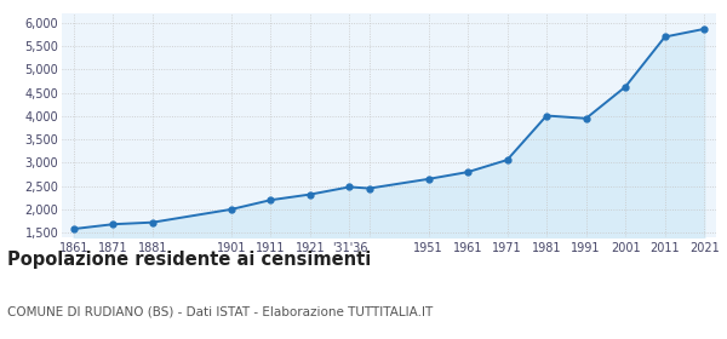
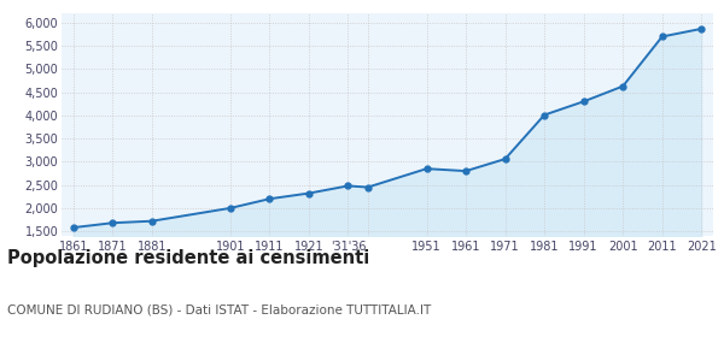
1951: 2,650 -> 2,850
1991: 3,950 -> 4,300
